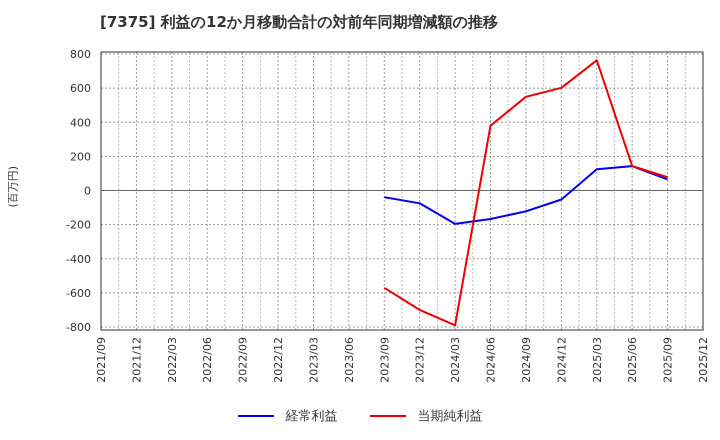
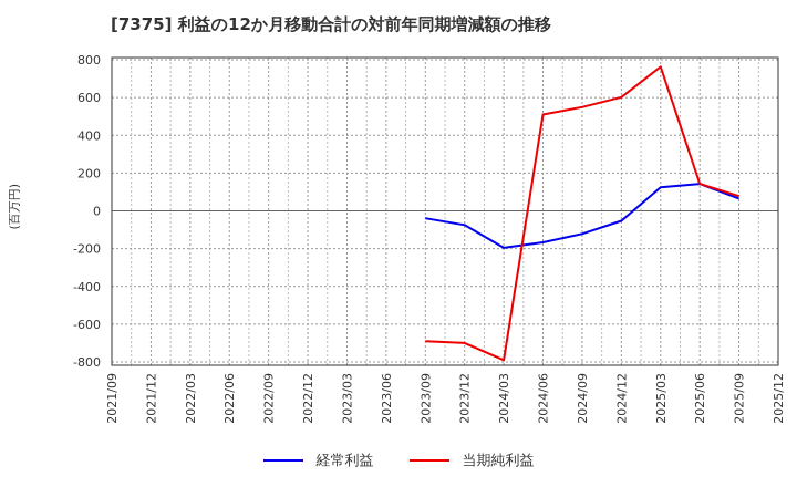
当期純利益/2023/09: -570 -> -690
当期純利益/2024/06: 380 -> 510
